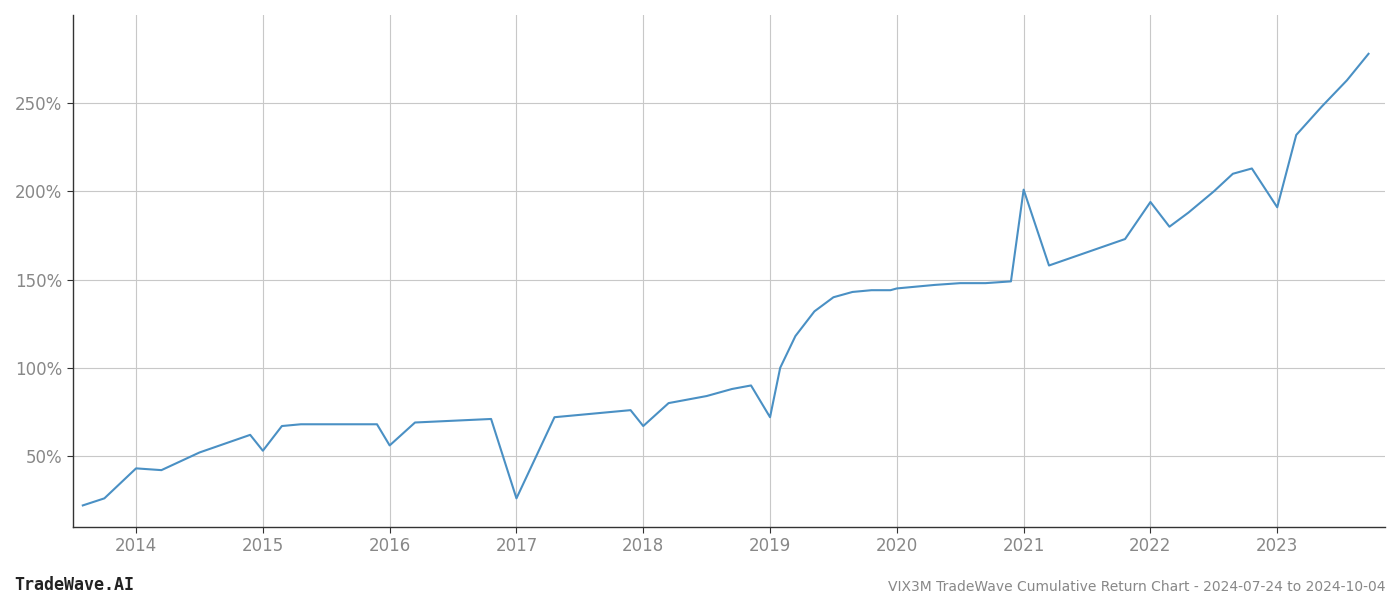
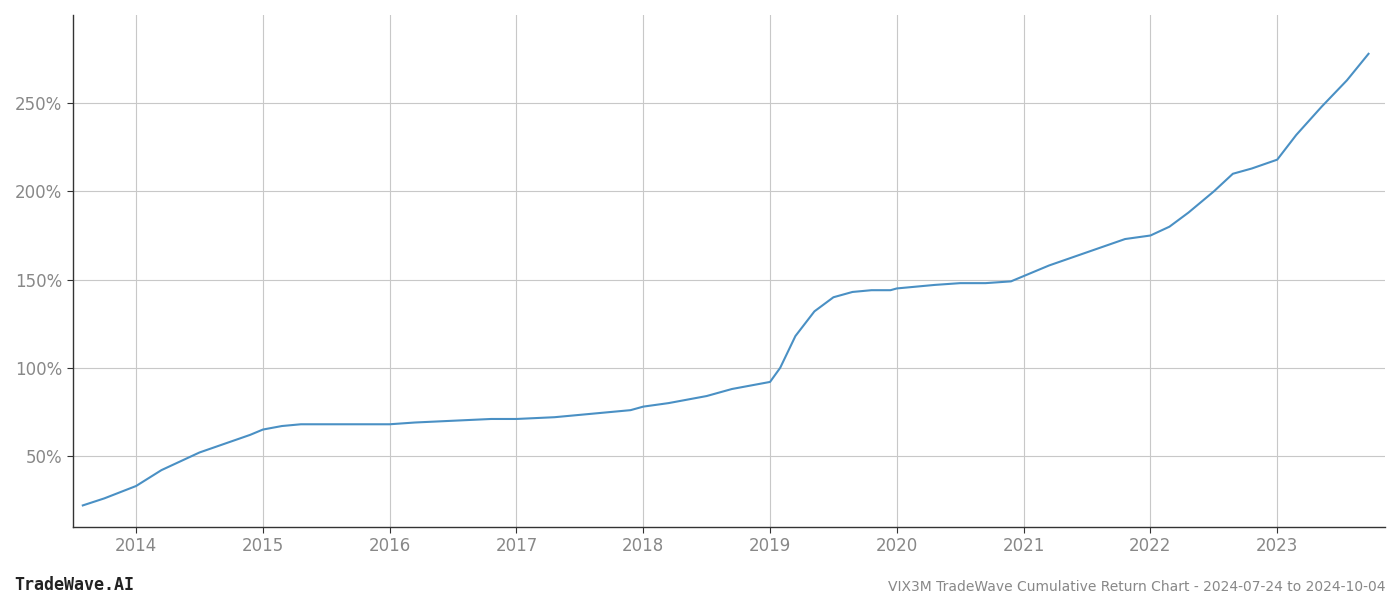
2014: 43% -> 33%
2015: 53% -> 65%
2016: 56% -> 68%
2017: 26% -> 71%
2018: 67% -> 78%
2019: 72% -> 92%
2021: 201% -> 152%
2022: 194% -> 175%
2023: 191% -> 218%
